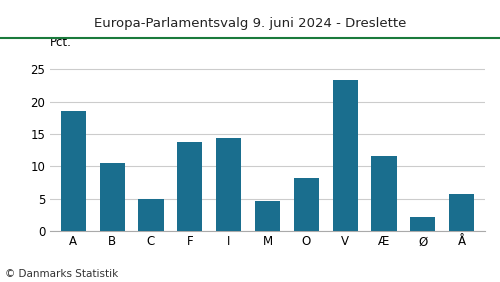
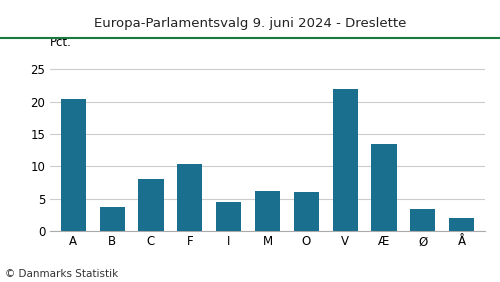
A: 18.6 -> 20.4
B: 10.6 -> 3.7
C: 5.0 -> 8.1
F: 13.8 -> 10.4
I: 14.4 -> 4.5
M: 4.6 -> 6.2
O: 8.2 -> 6.0
V: 23.4 -> 22.0
Æ: 11.6 -> 13.5
Ø: 2.2 -> 3.5
Å: 5.8 -> 2.0
